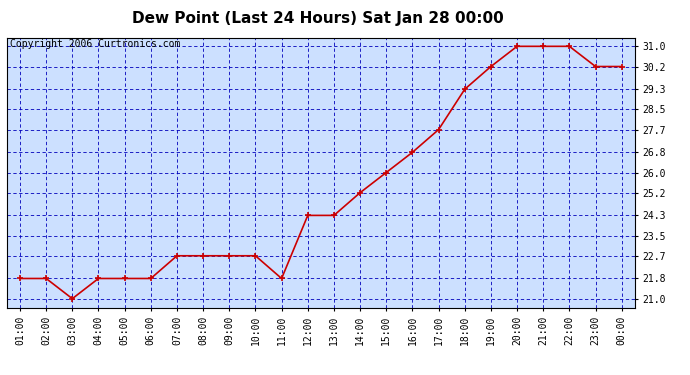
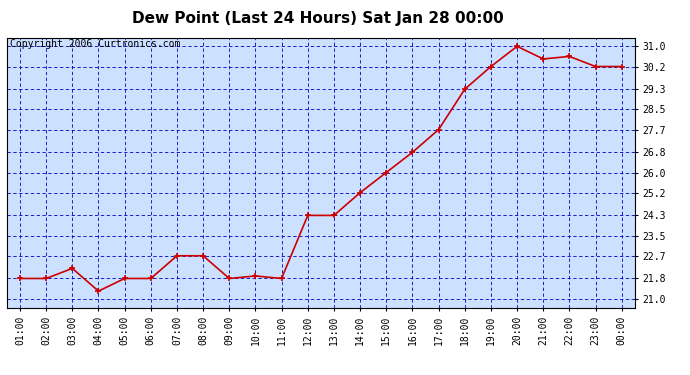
03:00: 21.0 -> 22.2
04:00: 21.8 -> 21.3
09:00: 22.7 -> 21.8
10:00: 22.7 -> 21.9
21:00: 31.0 -> 30.5
22:00: 31.0 -> 30.6
